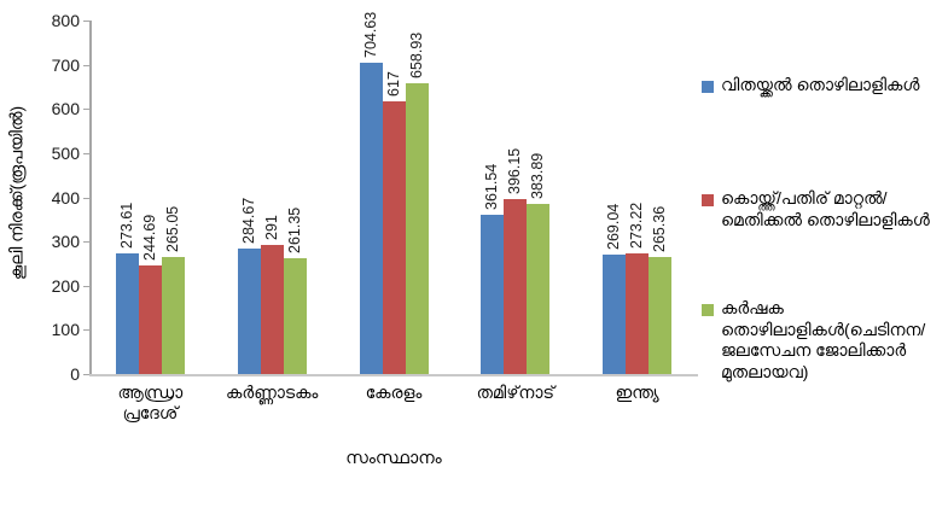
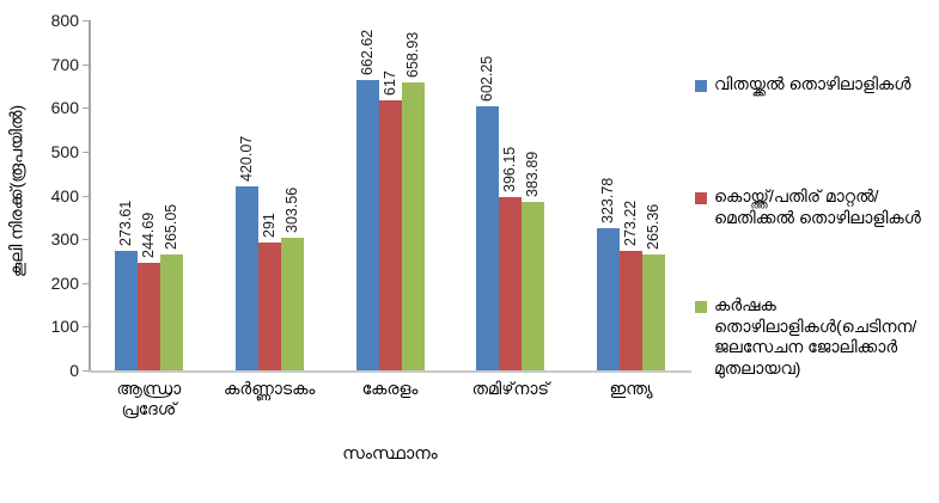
വിതയ്ക്കൽ തൊഴിലാളികൾ/കർണ്ണാടകം: 284.67 -> 420.07
കർഷക തൊഴിലാളികൾ(ചെടിനന/ ജലസേചന ജോലിക്കാർ മുതലായവ)/കർണ്ണാടകം: 261.35 -> 303.56
വിതയ്ക്കൽ തൊഴിലാളികൾ/കേരളം: 704.63 -> 662.62
വിതയ്ക്കൽ തൊഴിലാളികൾ/തമിഴ്‌നാട്: 361.54 -> 602.25
വിതയ്ക്കൽ തൊഴിലാളികൾ/ഇന്ത്യ: 269.04 -> 323.78
